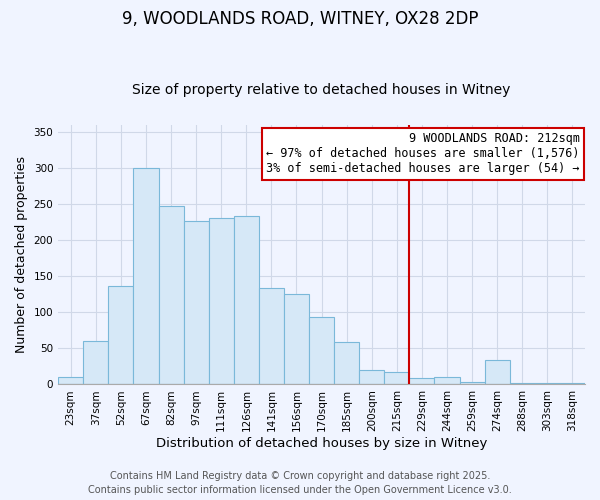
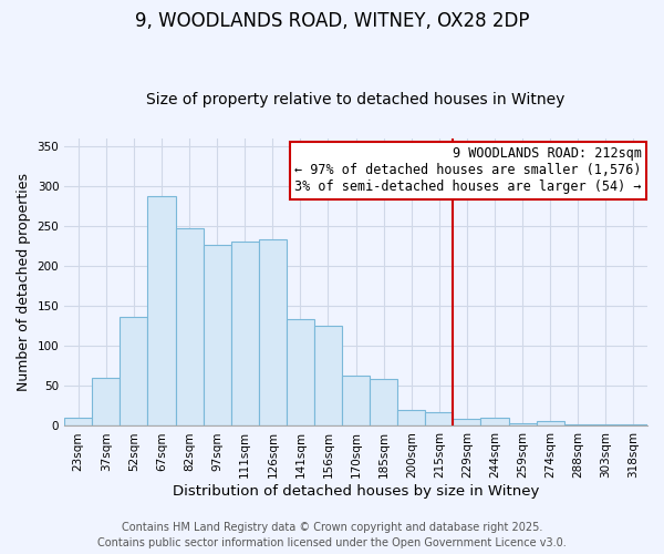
67sqm: 300 -> 287
170sqm: 94 -> 63
274sqm: 34 -> 6
